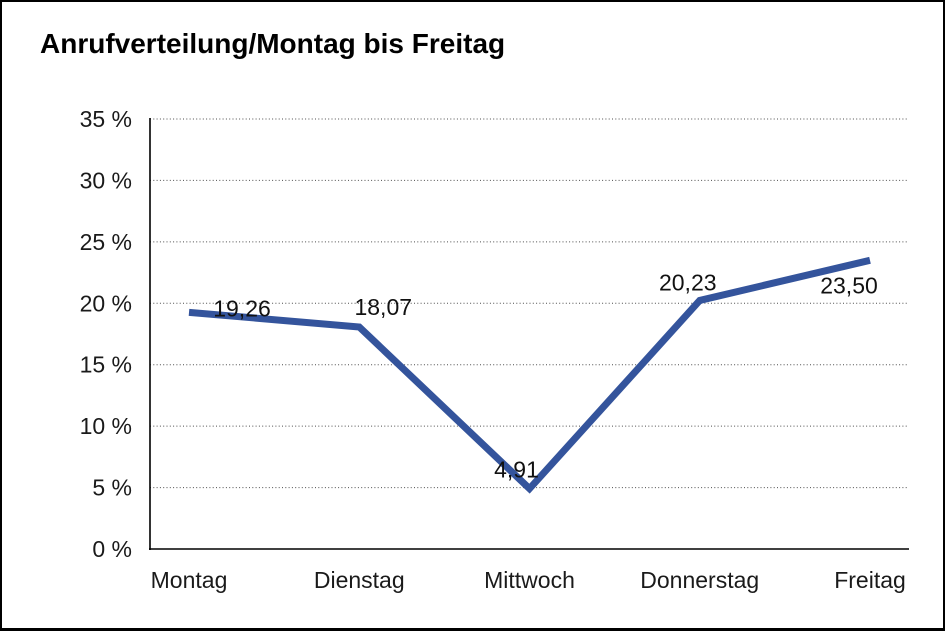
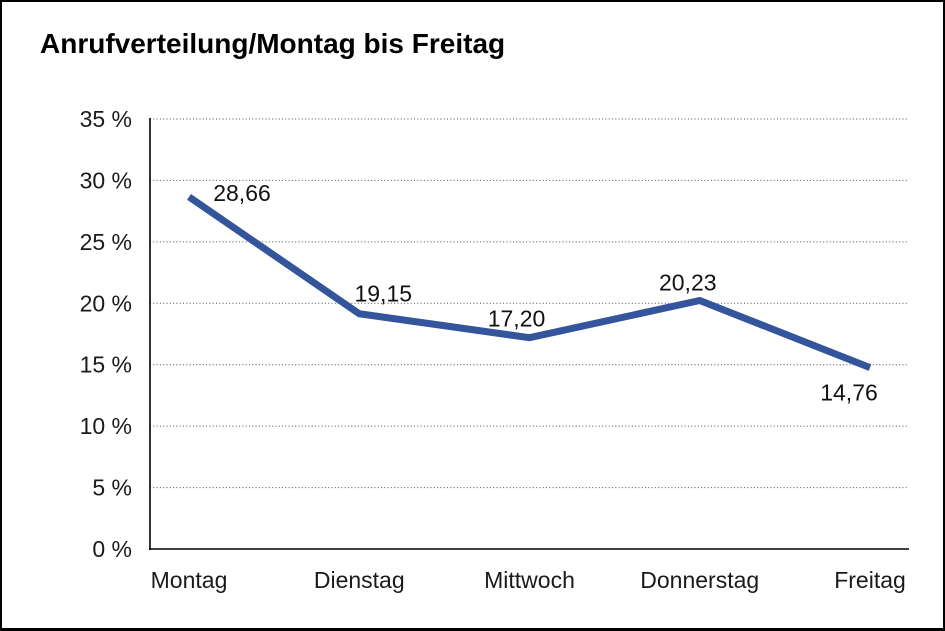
Montag: 19,26 -> 28,66
Dienstag: 18,07 -> 19,15
Mittwoch: 4,91 -> 17,20
Freitag: 23,50 -> 14,76
